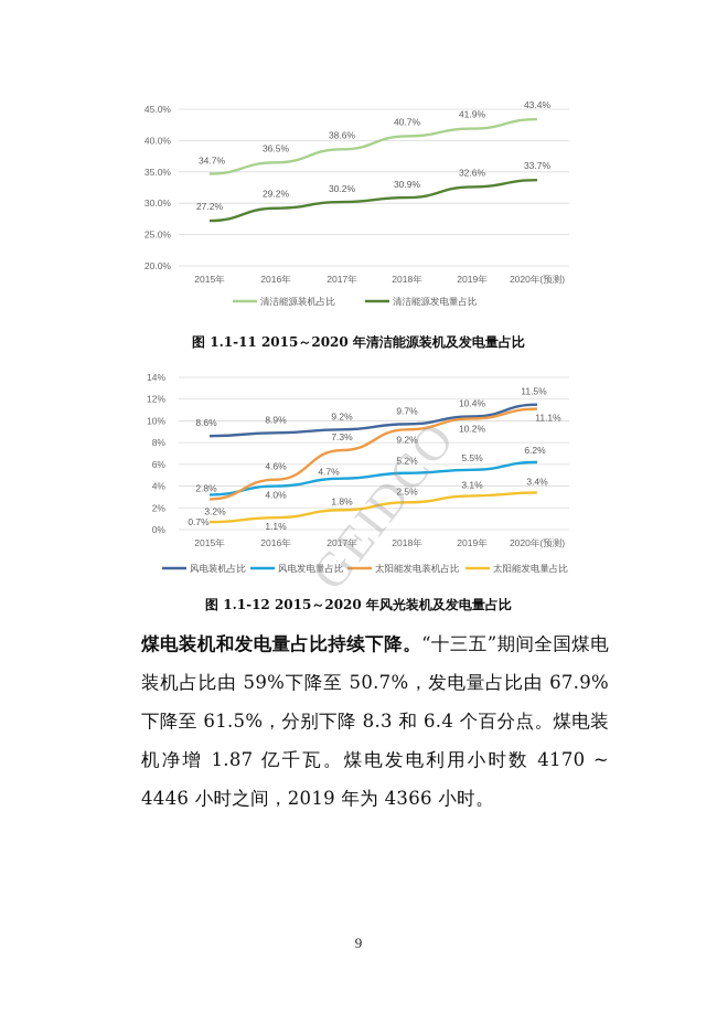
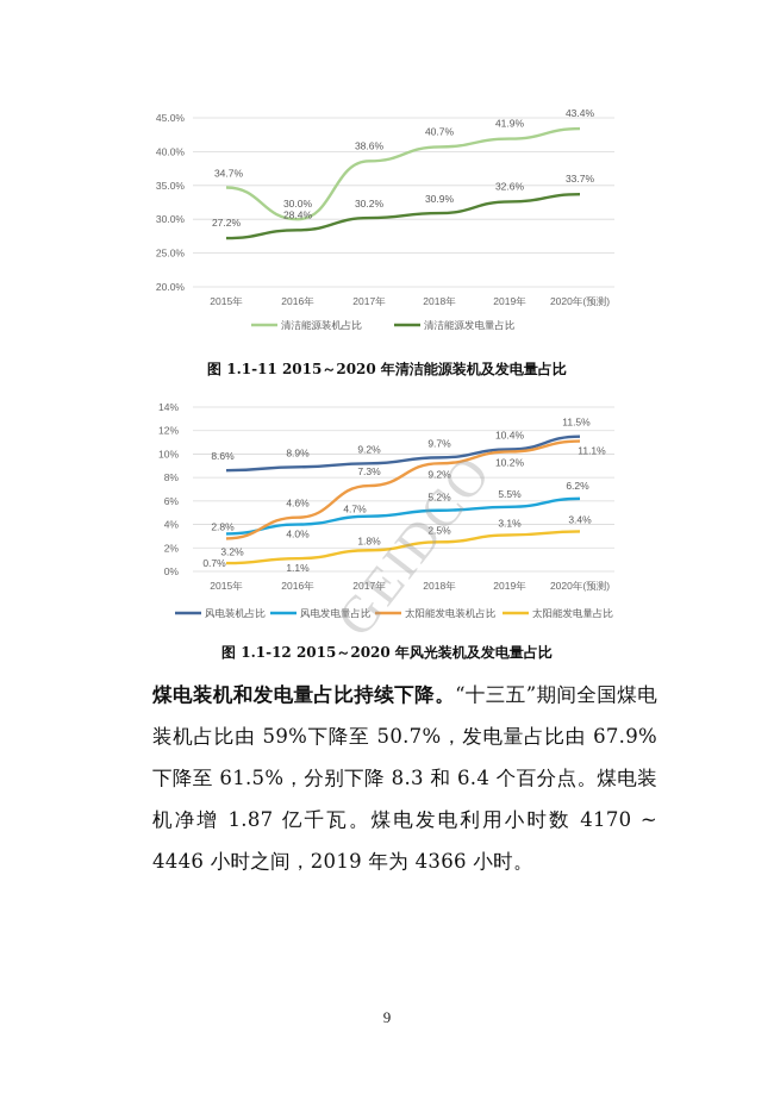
图 1.1-11 2015～2020 年清洁能源装机及发电量占比/清洁能源装机占比/2016年: 36.5% -> 30.0%
图 1.1-11 2015～2020 年清洁能源装机及发电量占比/清洁能源发电量占比/2016年: 29.2% -> 28.4%
